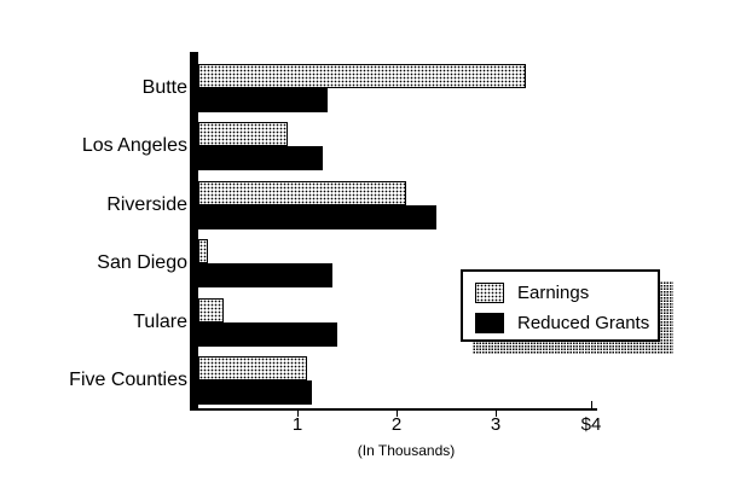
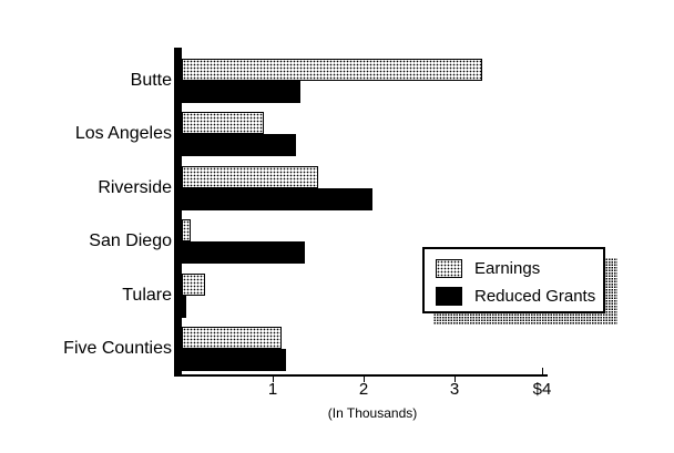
Earnings/Riverside: $2.1 -> $1.5
Reduced Grants/Riverside: $2.4 -> $2.1
Reduced Grants/Tulare: $1.4 -> $0.1
